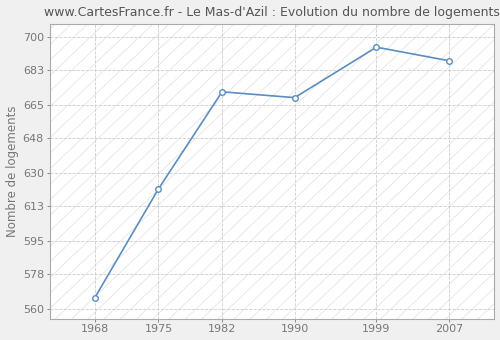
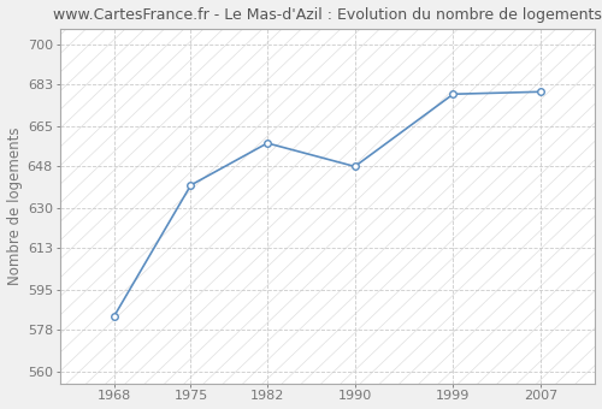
1968: 566 -> 584
1975: 622 -> 640
1982: 672 -> 658
1990: 669 -> 648
1999: 695 -> 679
2007: 688 -> 680
